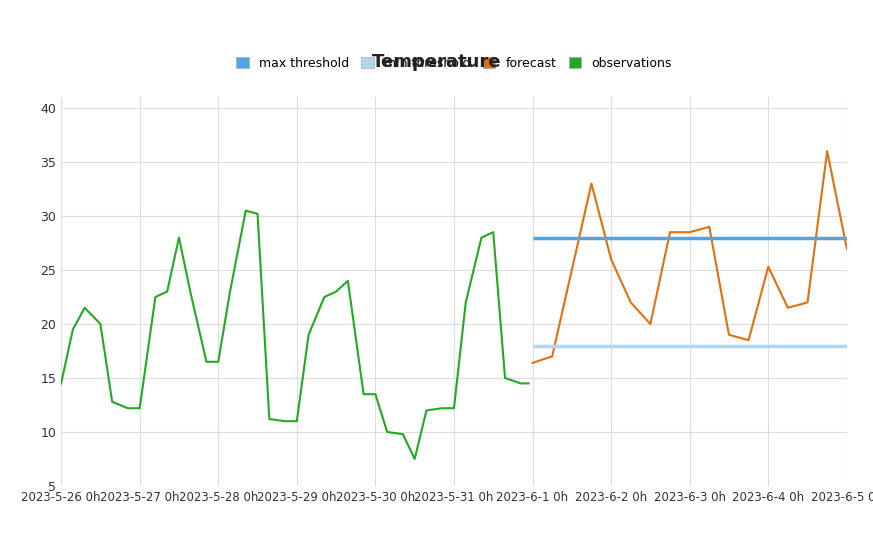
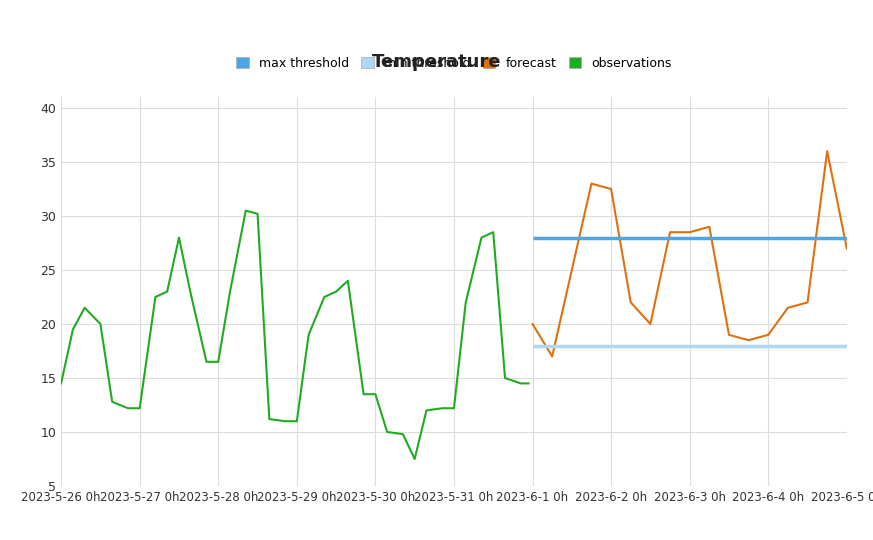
forecast/2023-6-1 0h: 16.4 -> 20.0
forecast/2023-6-2 0h: 26.0 -> 32.5
forecast/2023-6-4 0h: 25.3 -> 19.0
